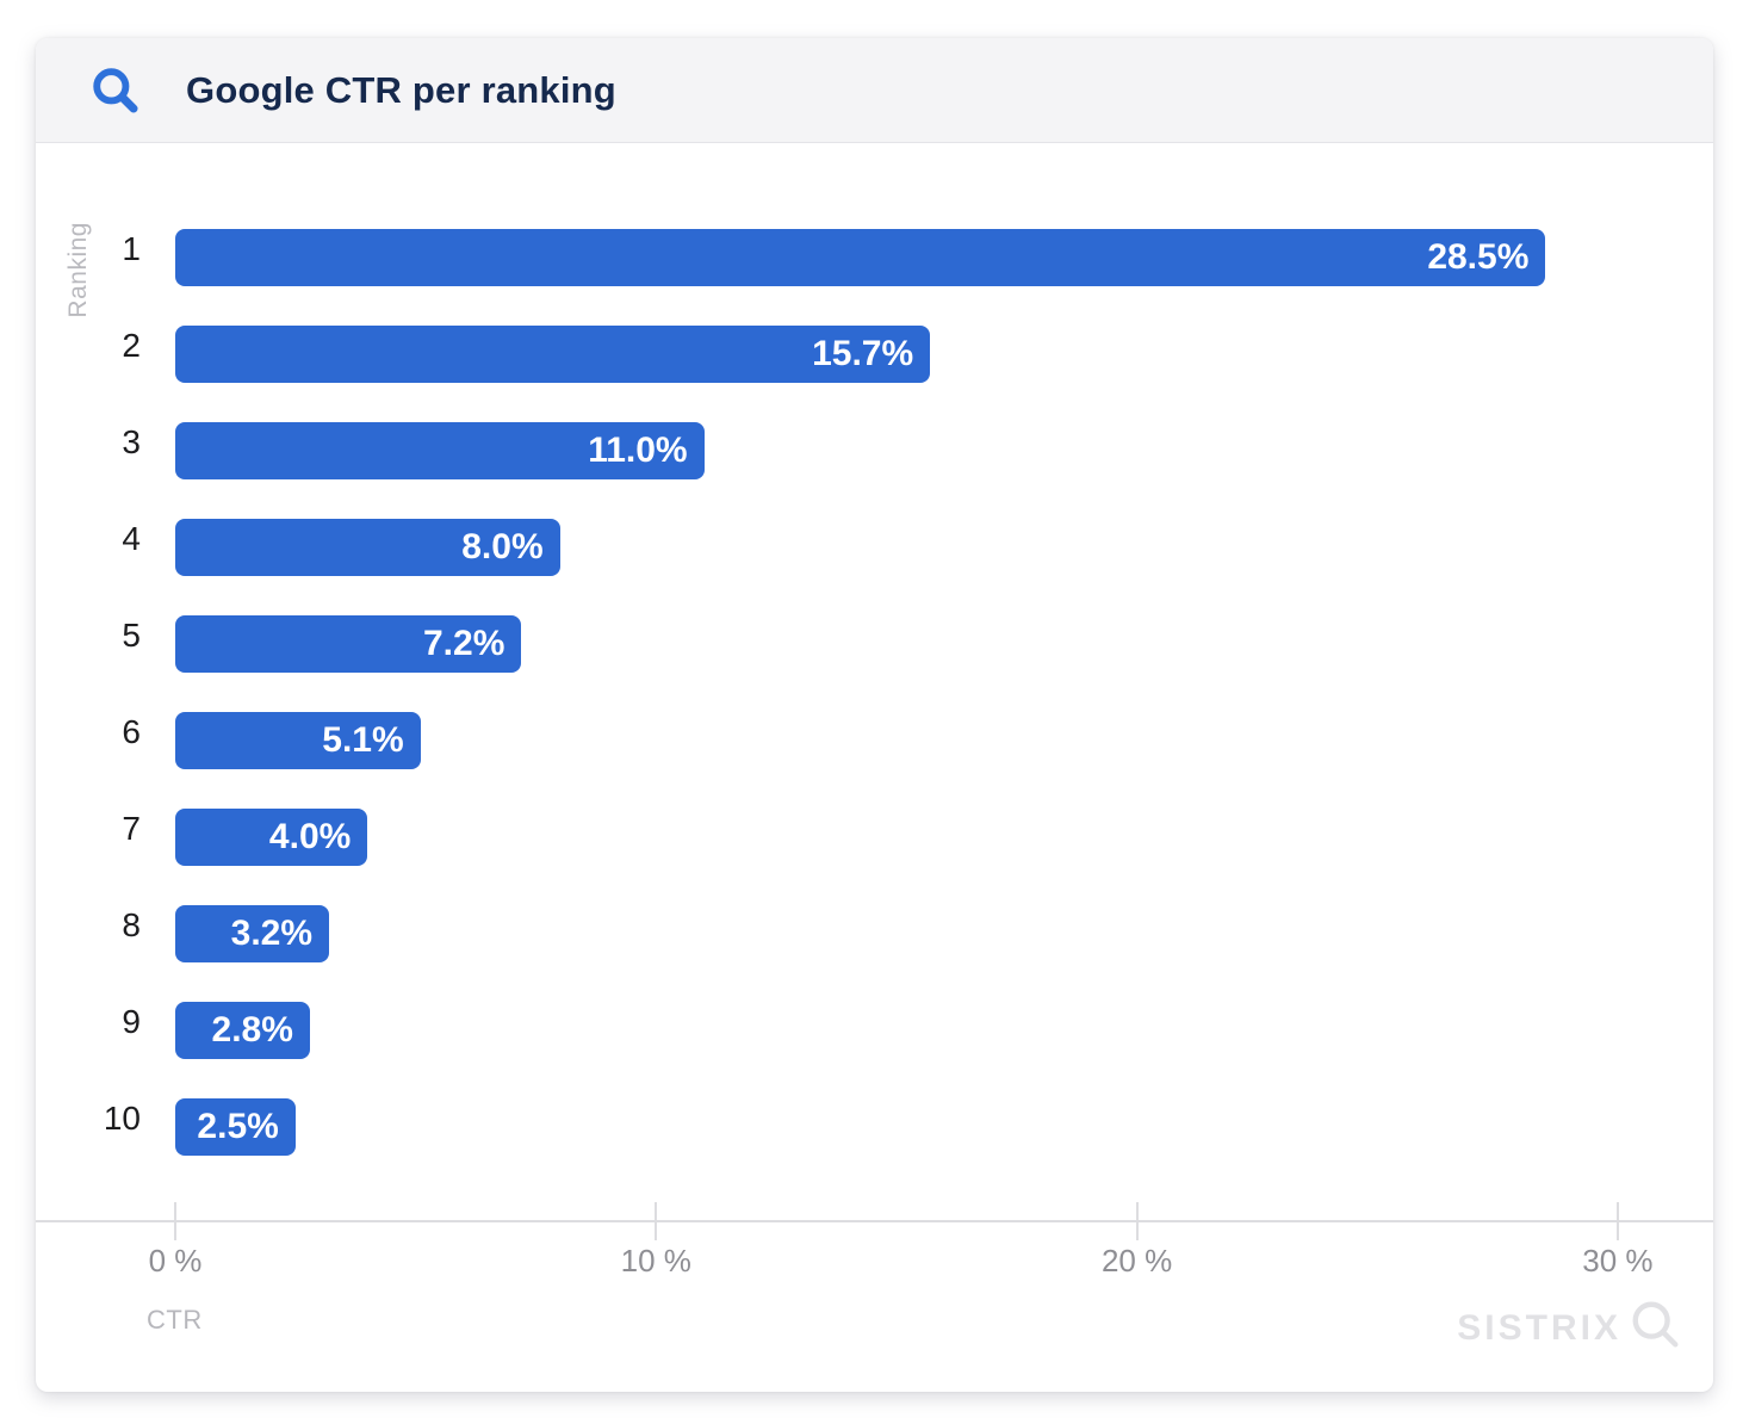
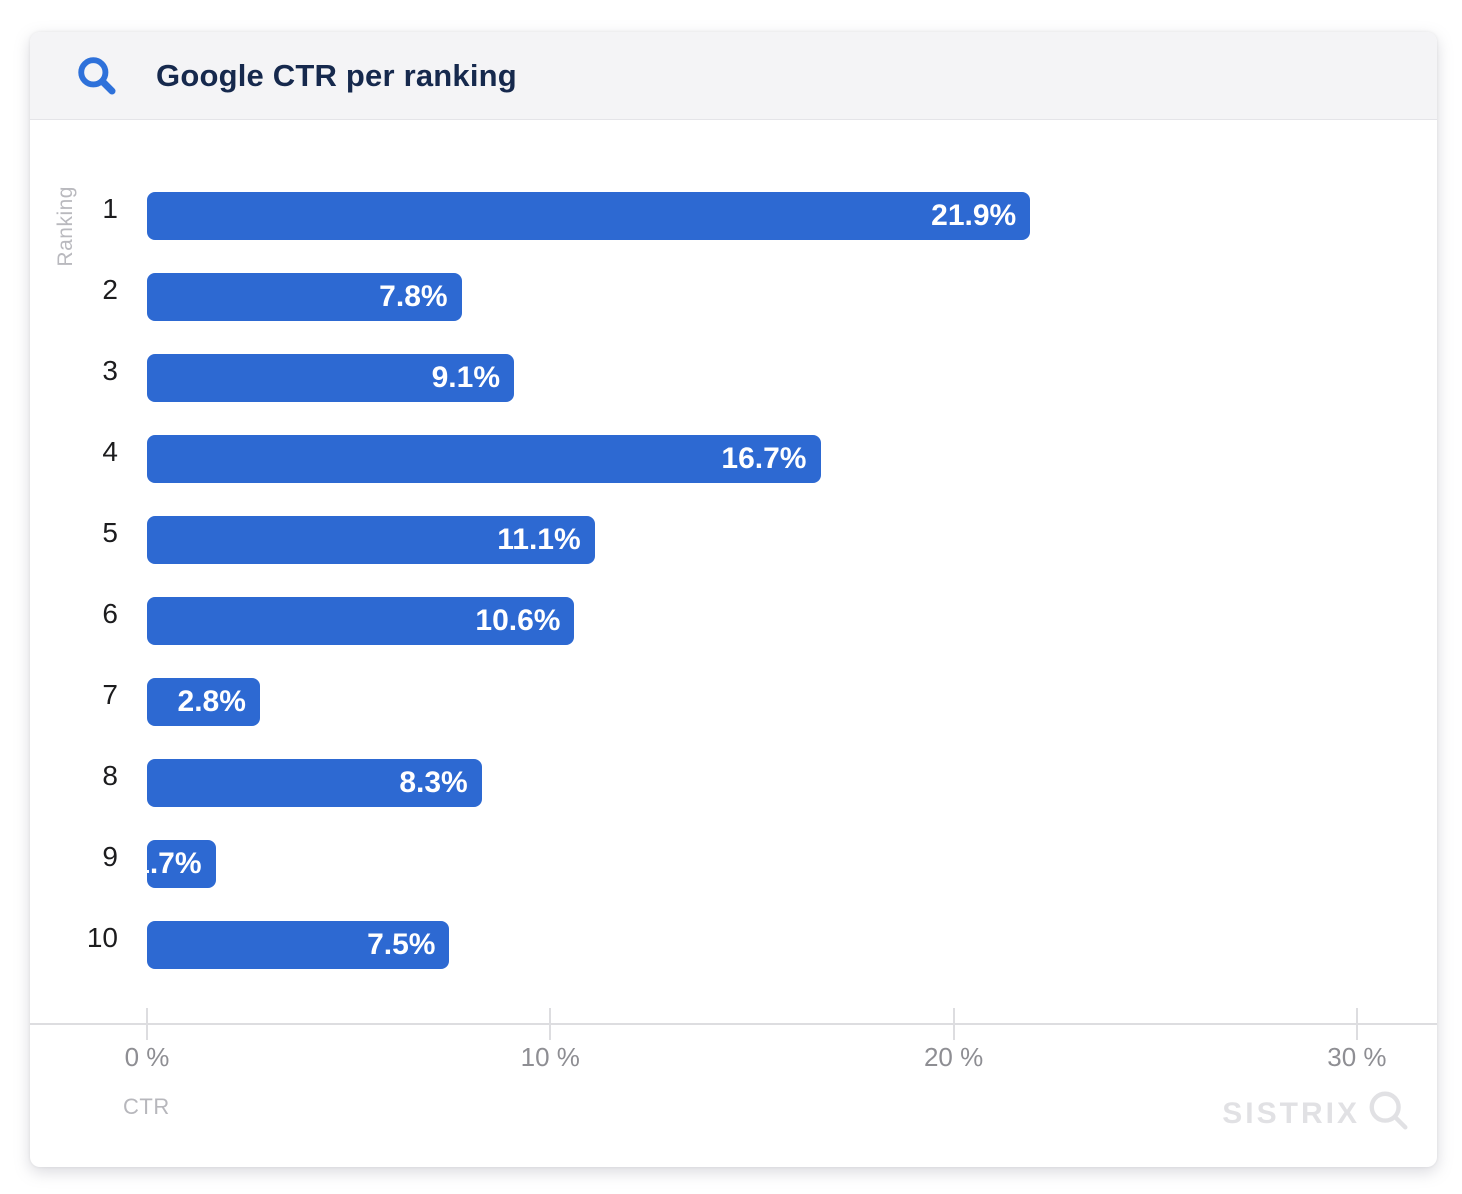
1: 28.5% -> 21.9%
2: 15.7% -> 7.8%
3: 11.0% -> 9.1%
4: 8.0% -> 16.7%
5: 7.2% -> 11.1%
6: 5.1% -> 10.6%
7: 4.0% -> 2.8%
8: 3.2% -> 8.3%
9: 2.8% -> 1.7%
10: 2.5% -> 7.5%
